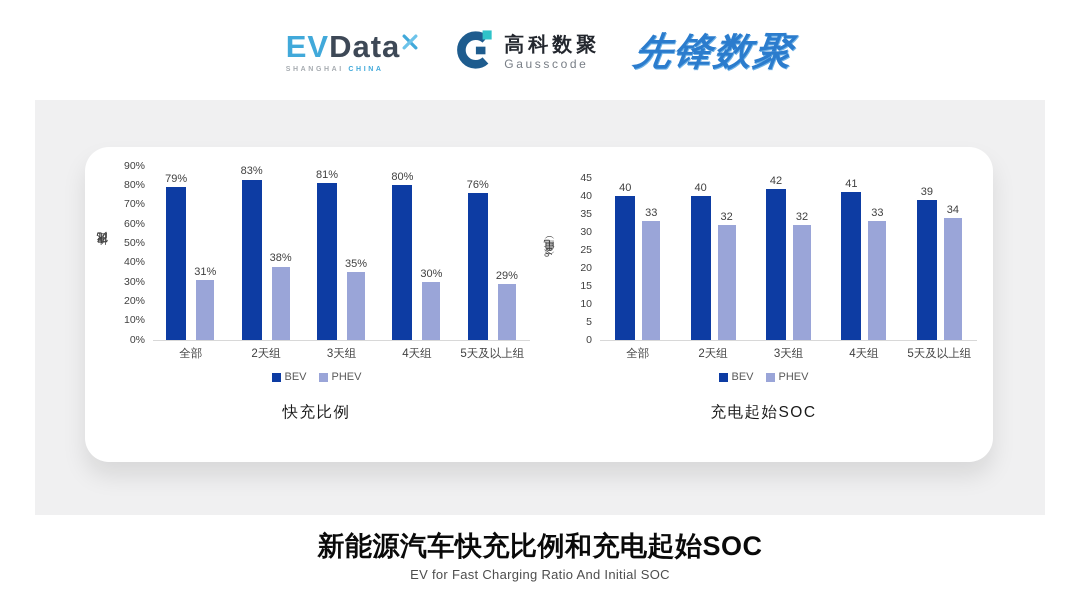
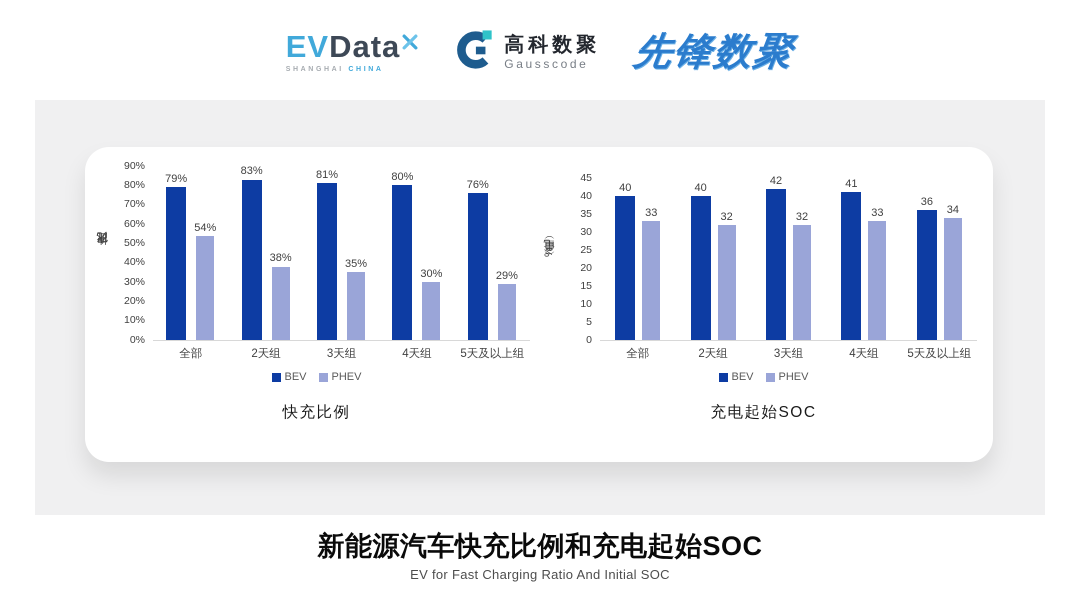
快充比例/PHEV/全部: 31% -> 54%
充电起始SOC/BEV/5天及以上组: 39 -> 36
